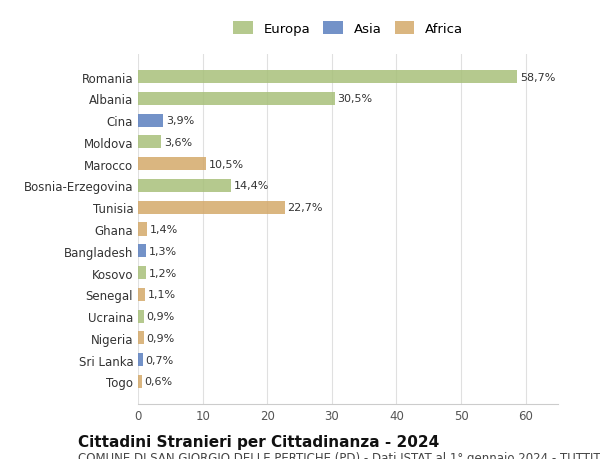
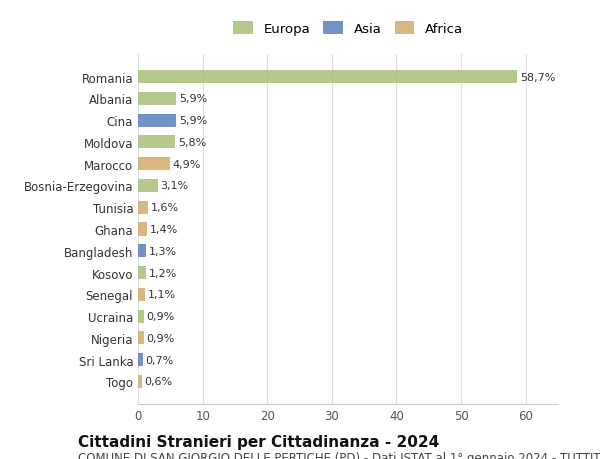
Albania: 30,5% -> 5,9%
Cina: 3,9% -> 5,9%
Moldova: 3,6% -> 5,8%
Marocco: 10,5% -> 4,9%
Bosnia-Erzegovina: 14,4% -> 3,1%
Tunisia: 22,7% -> 1,6%
